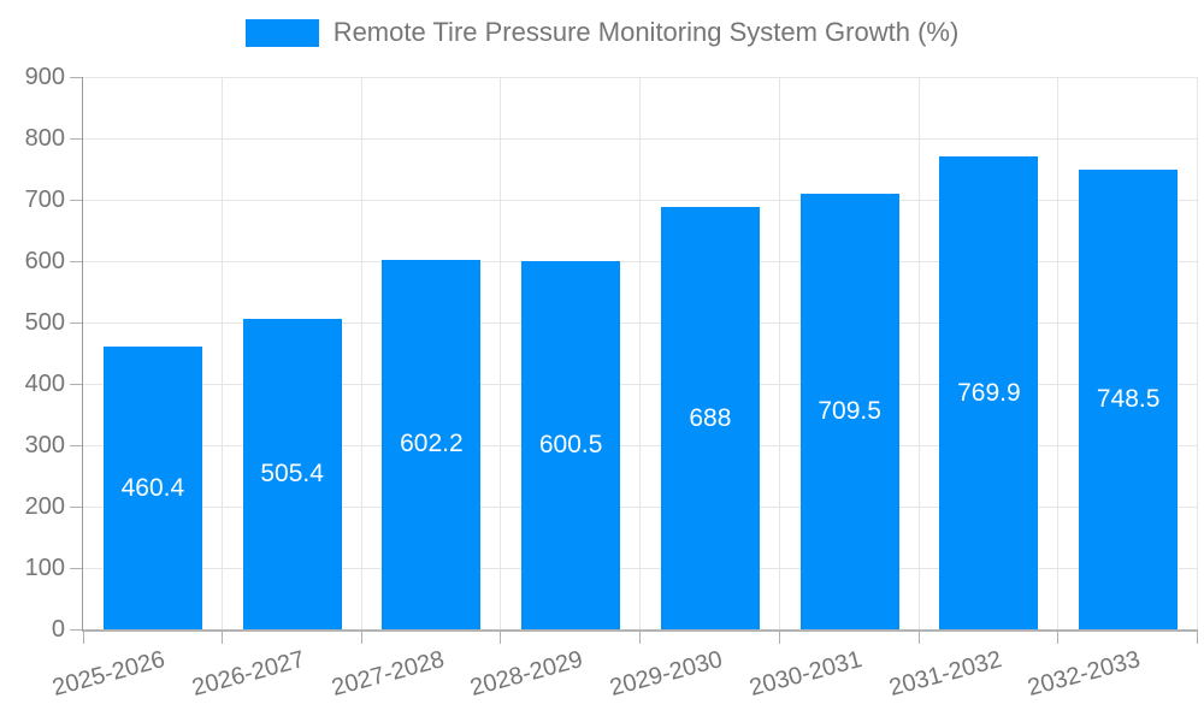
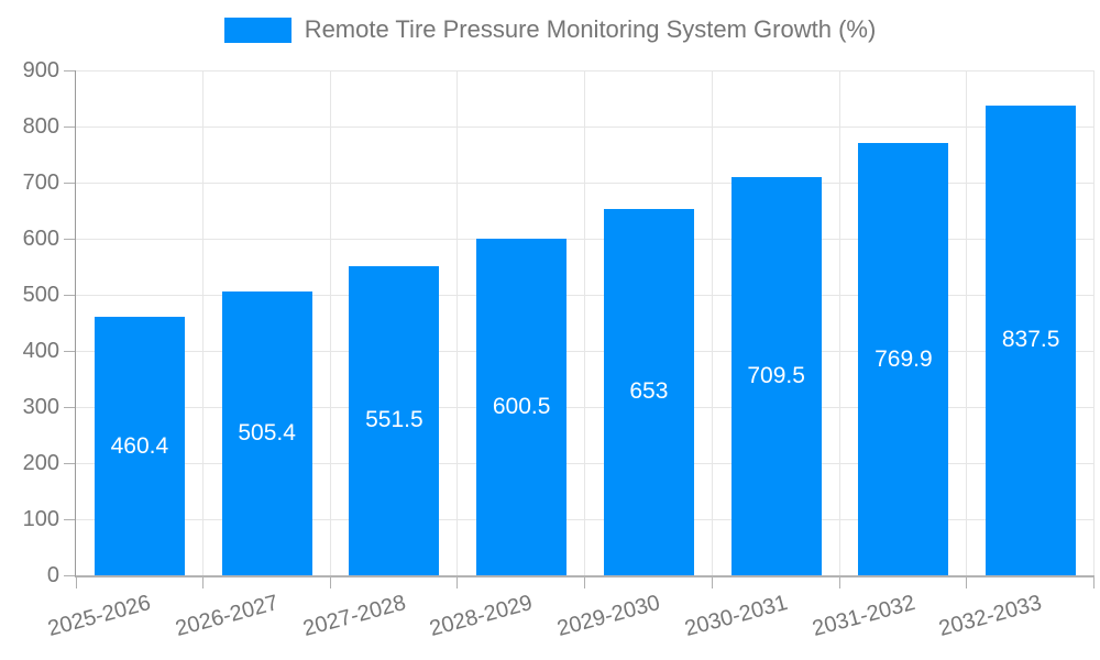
2027-2028: 602.2 -> 551.5
2029-2030: 688 -> 653
2032-2033: 748.5 -> 837.5
